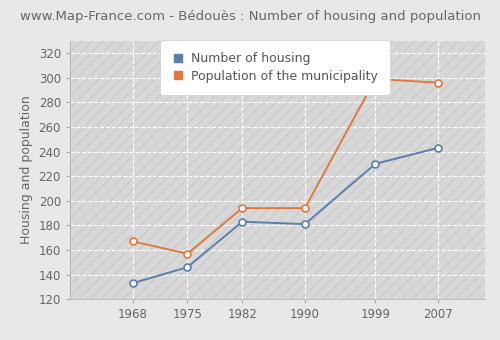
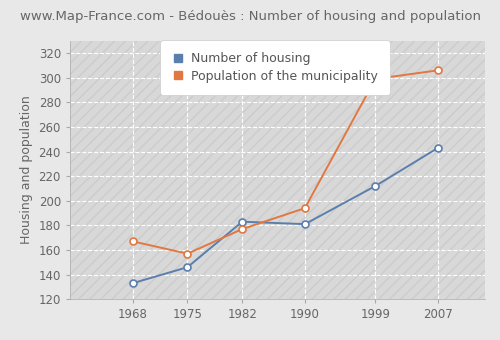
Population of the municipality/1982: 194 -> 177
Number of housing/1999: 230 -> 212
Population of the municipality/2007: 296 -> 306
